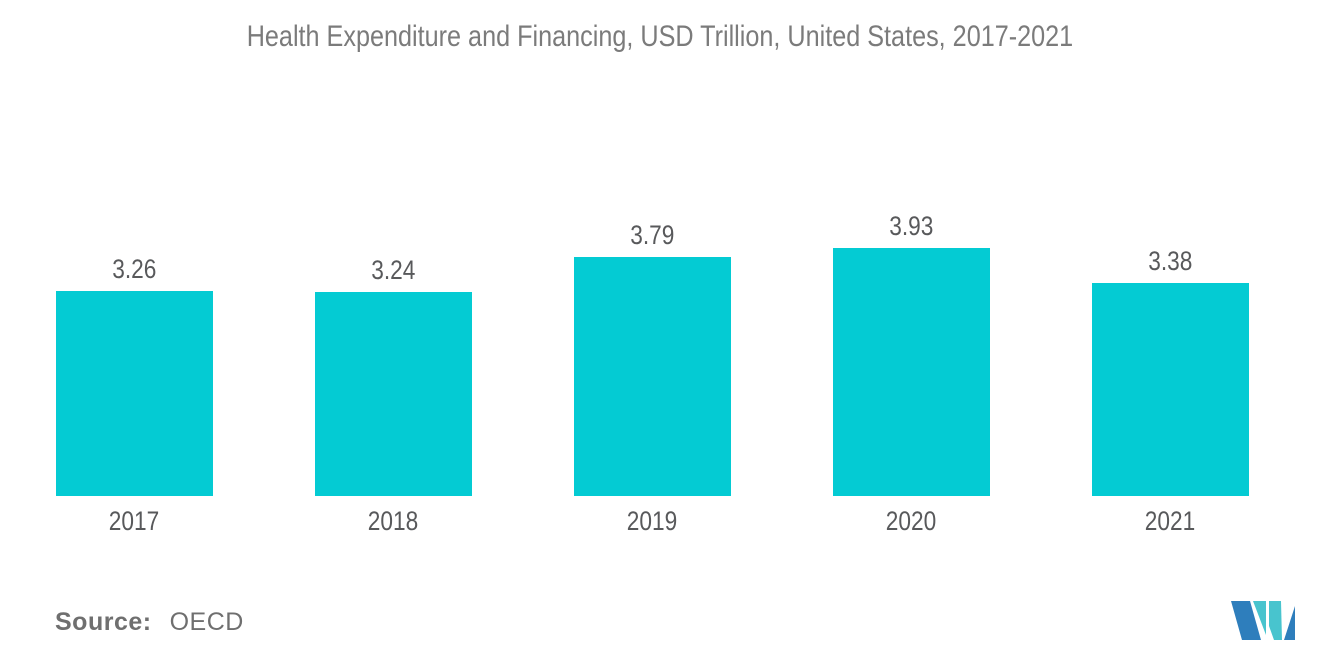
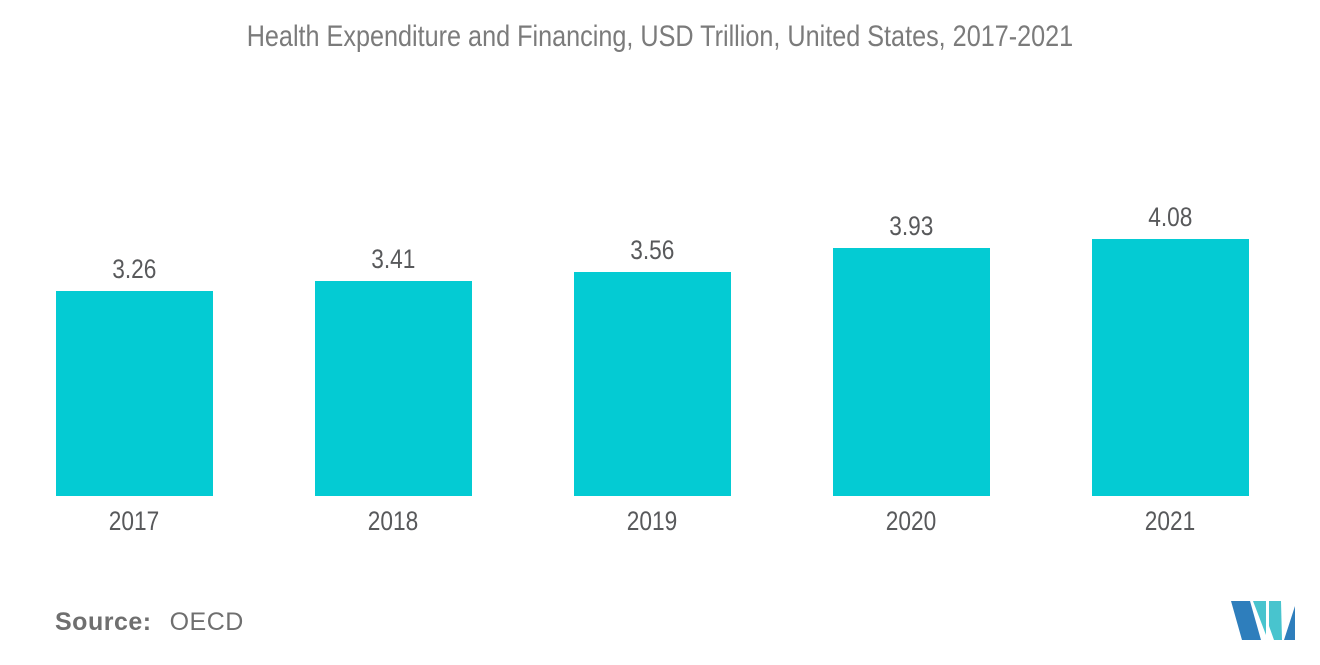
2018: 3.24 -> 3.41
2019: 3.79 -> 3.56
2021: 3.38 -> 4.08
